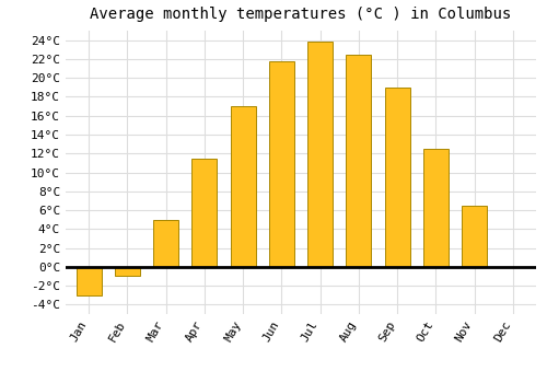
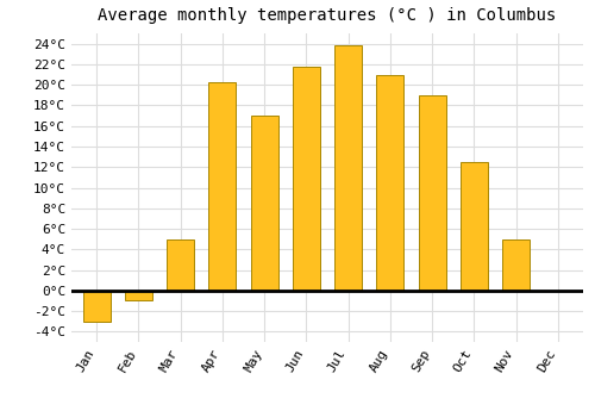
Apr: 11.5°C -> 20.2°C
Aug: 22.5°C -> 21.0°C
Nov: 6.5°C -> 5.0°C
